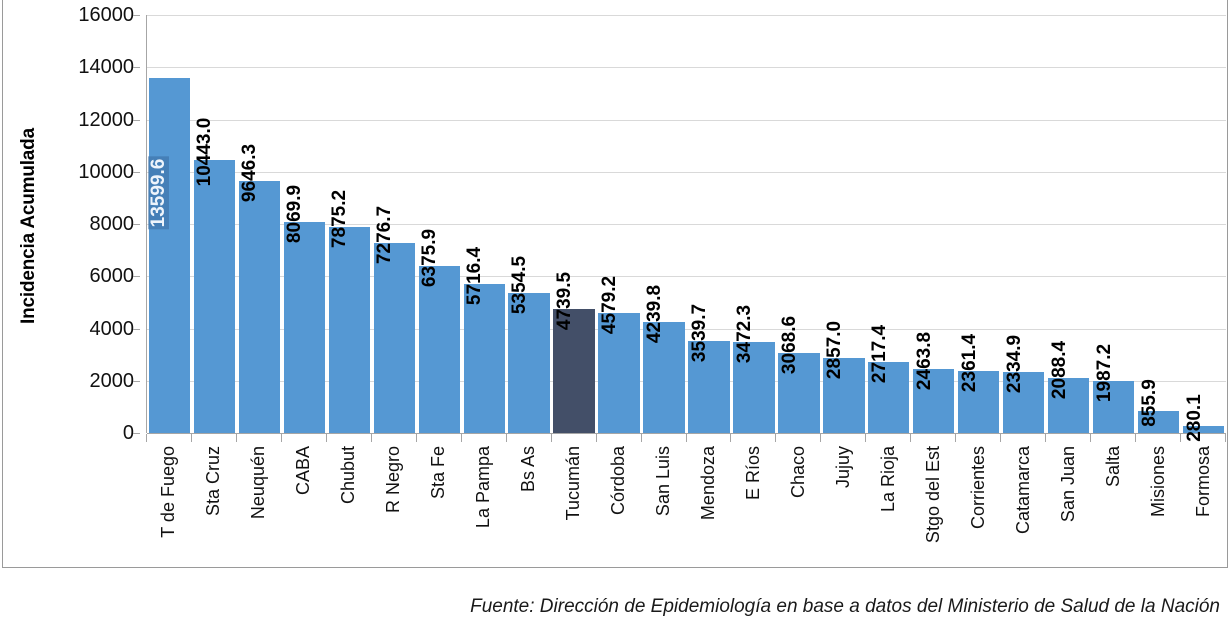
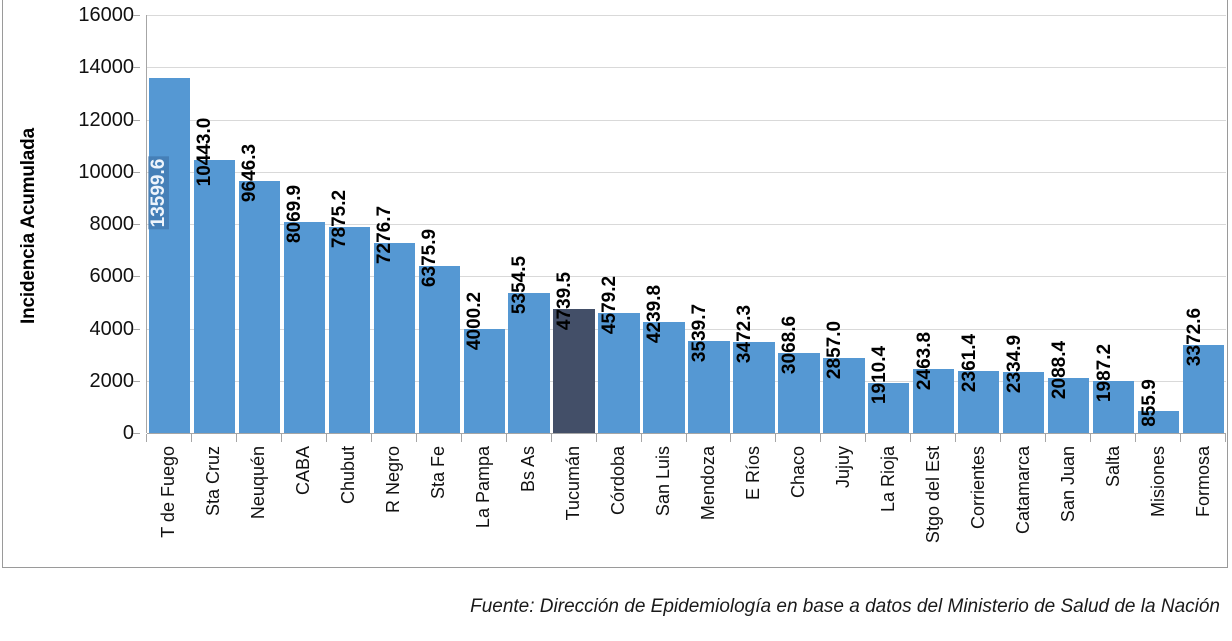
La Pampa: 5716.4 -> 4000.2
La Rioja: 2717.4 -> 1910.4
Formosa: 280.1 -> 3372.6
